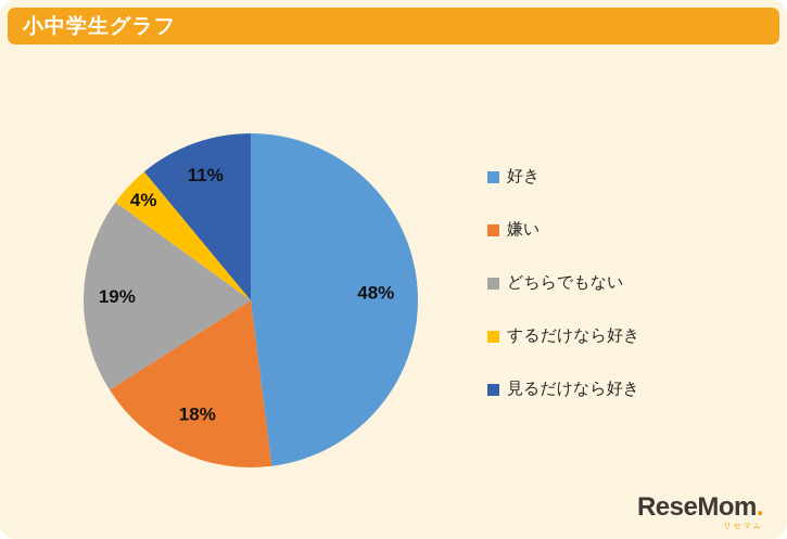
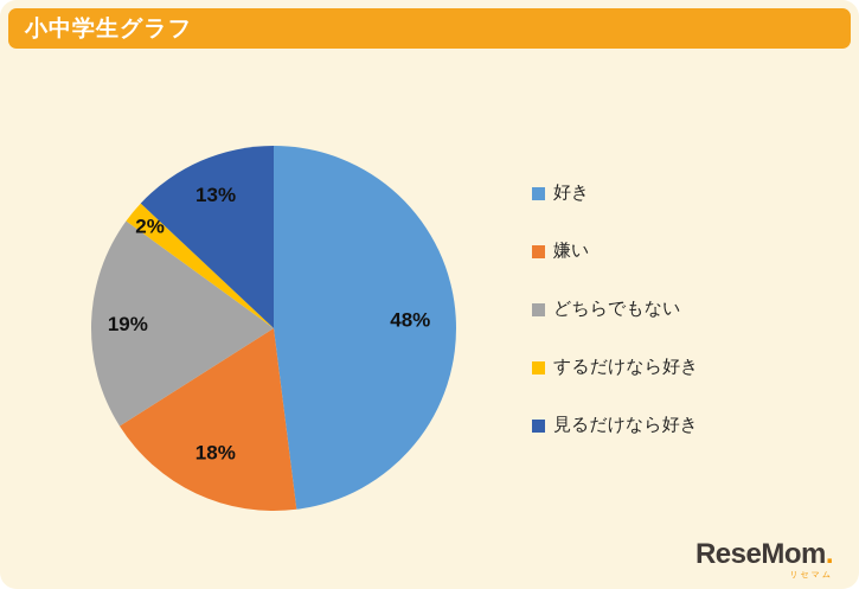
するだけなら好き: 4% -> 2%
見るだけなら好き: 11% -> 13%
